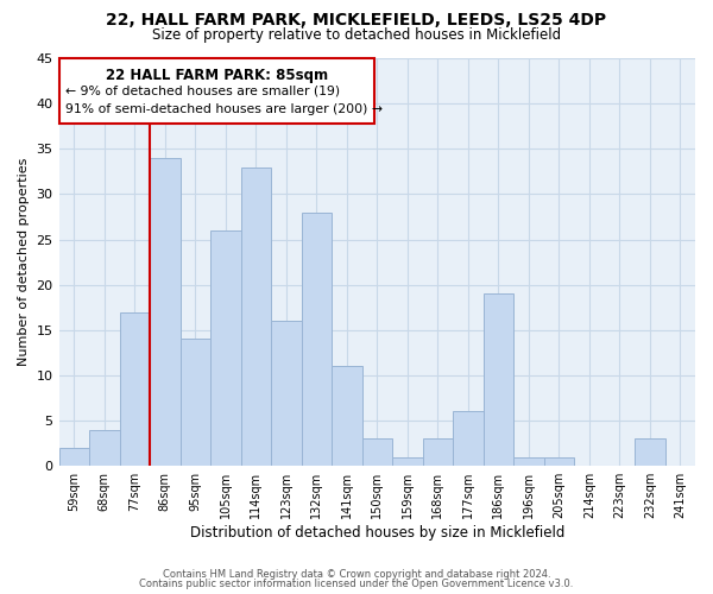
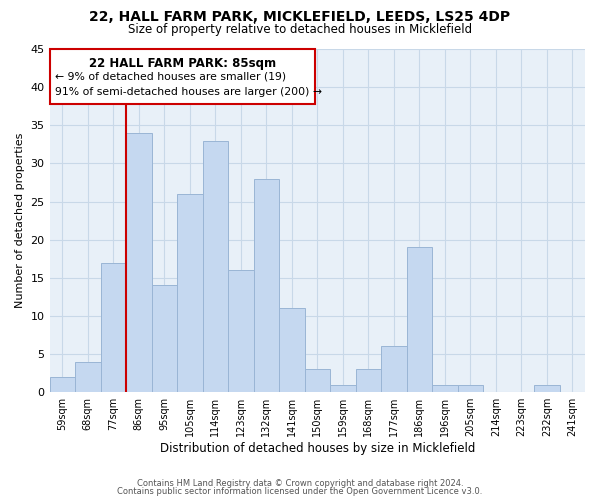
232sqm: 3 -> 1
